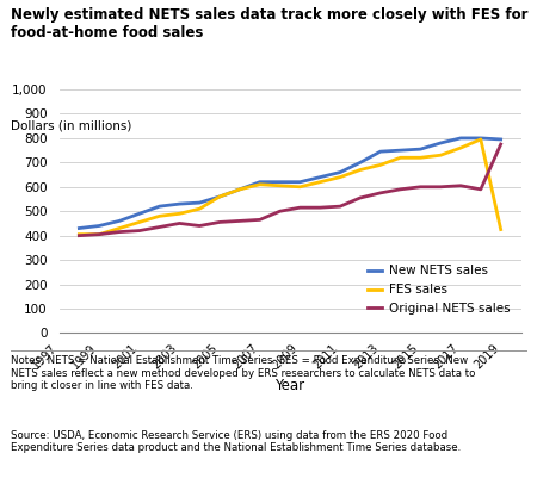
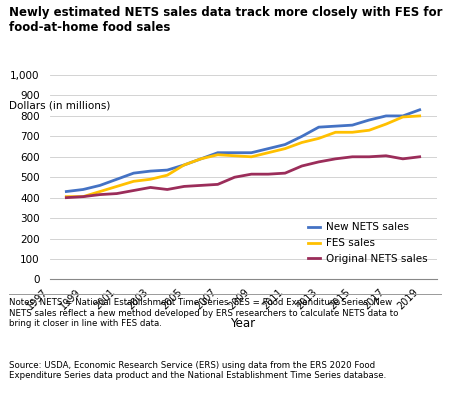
New NETS sales/2019: 795 -> 830
FES sales/2019: 425 -> 800
Original NETS sales/2019: 775 -> 600
